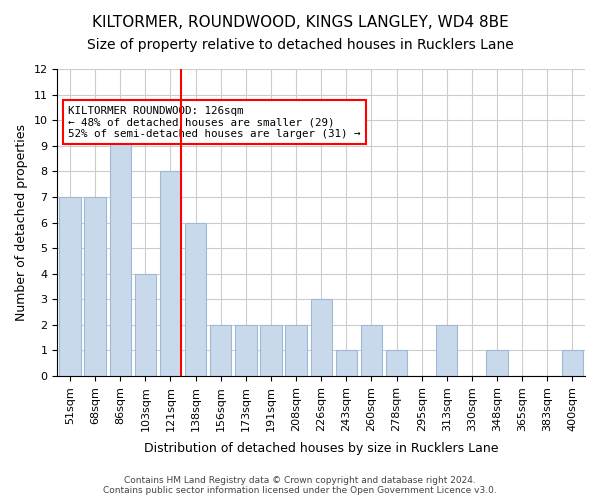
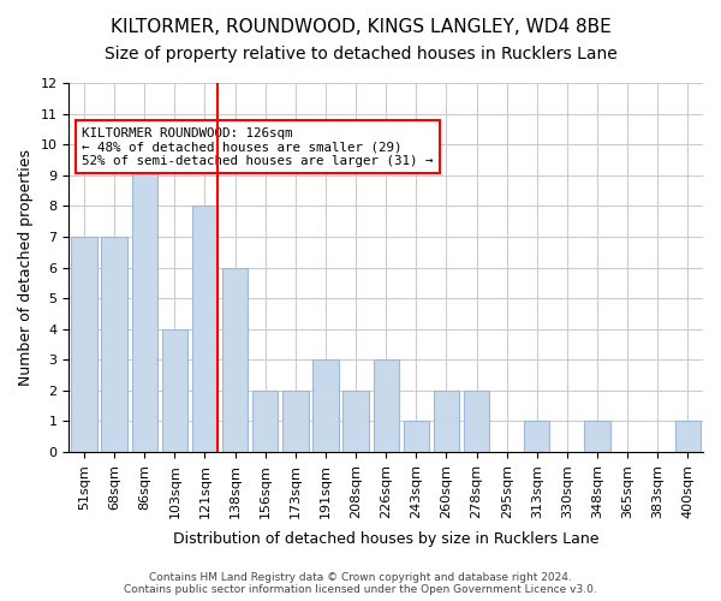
191sqm: 2 -> 3
278sqm: 1 -> 2
313sqm: 2 -> 1
